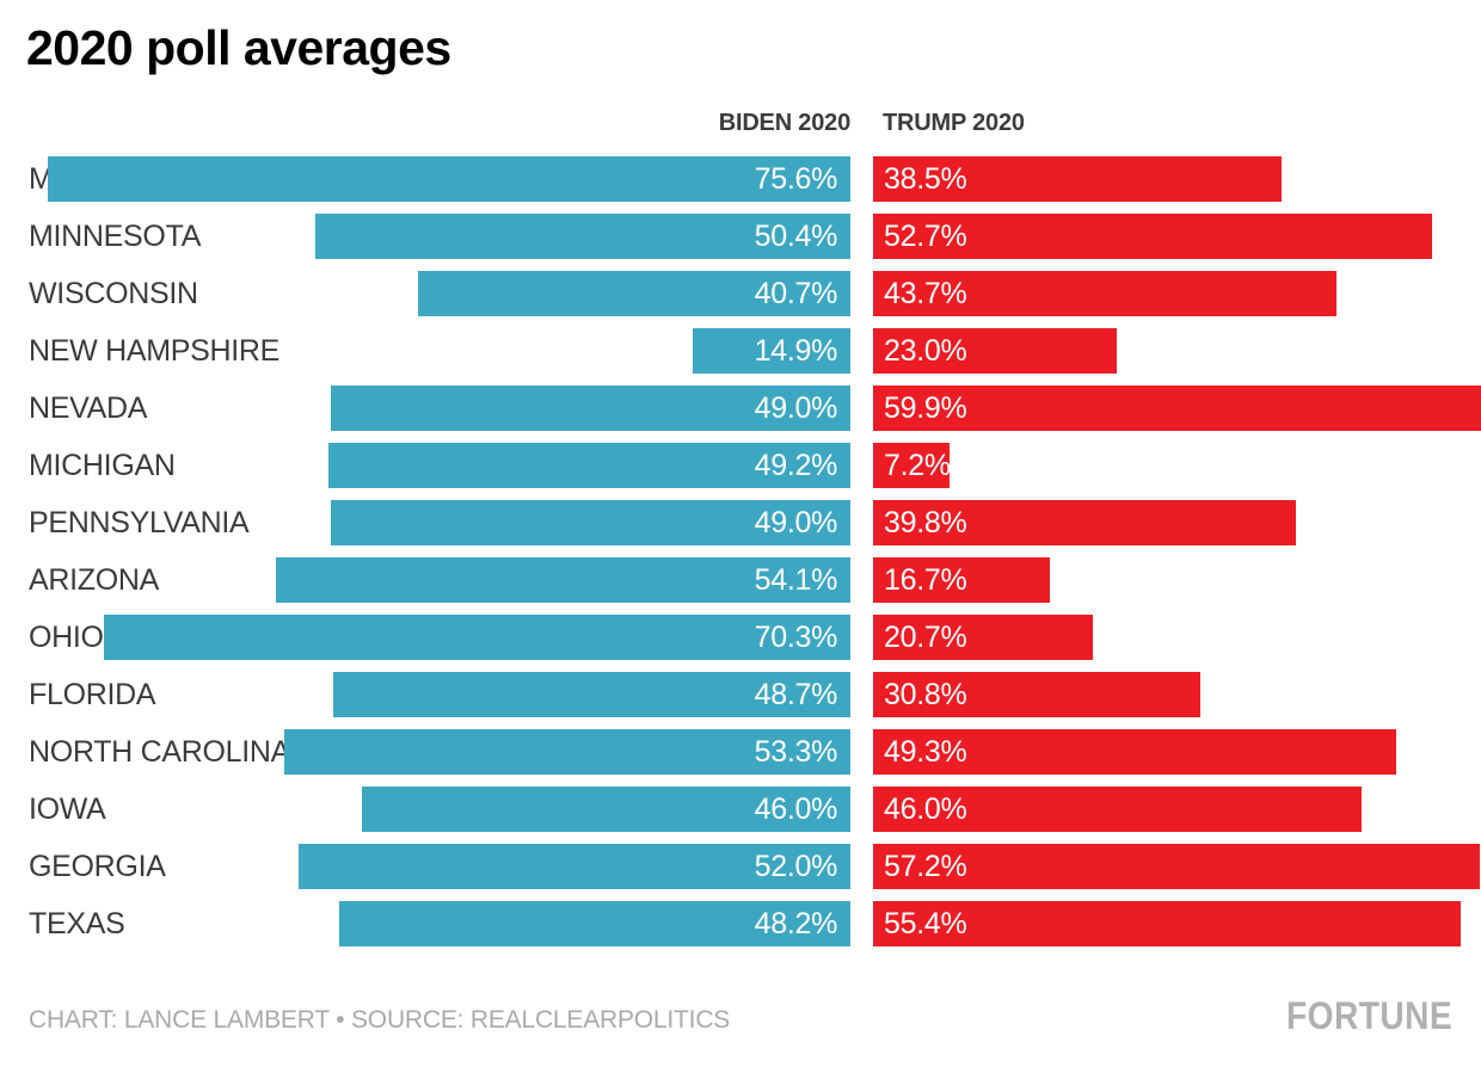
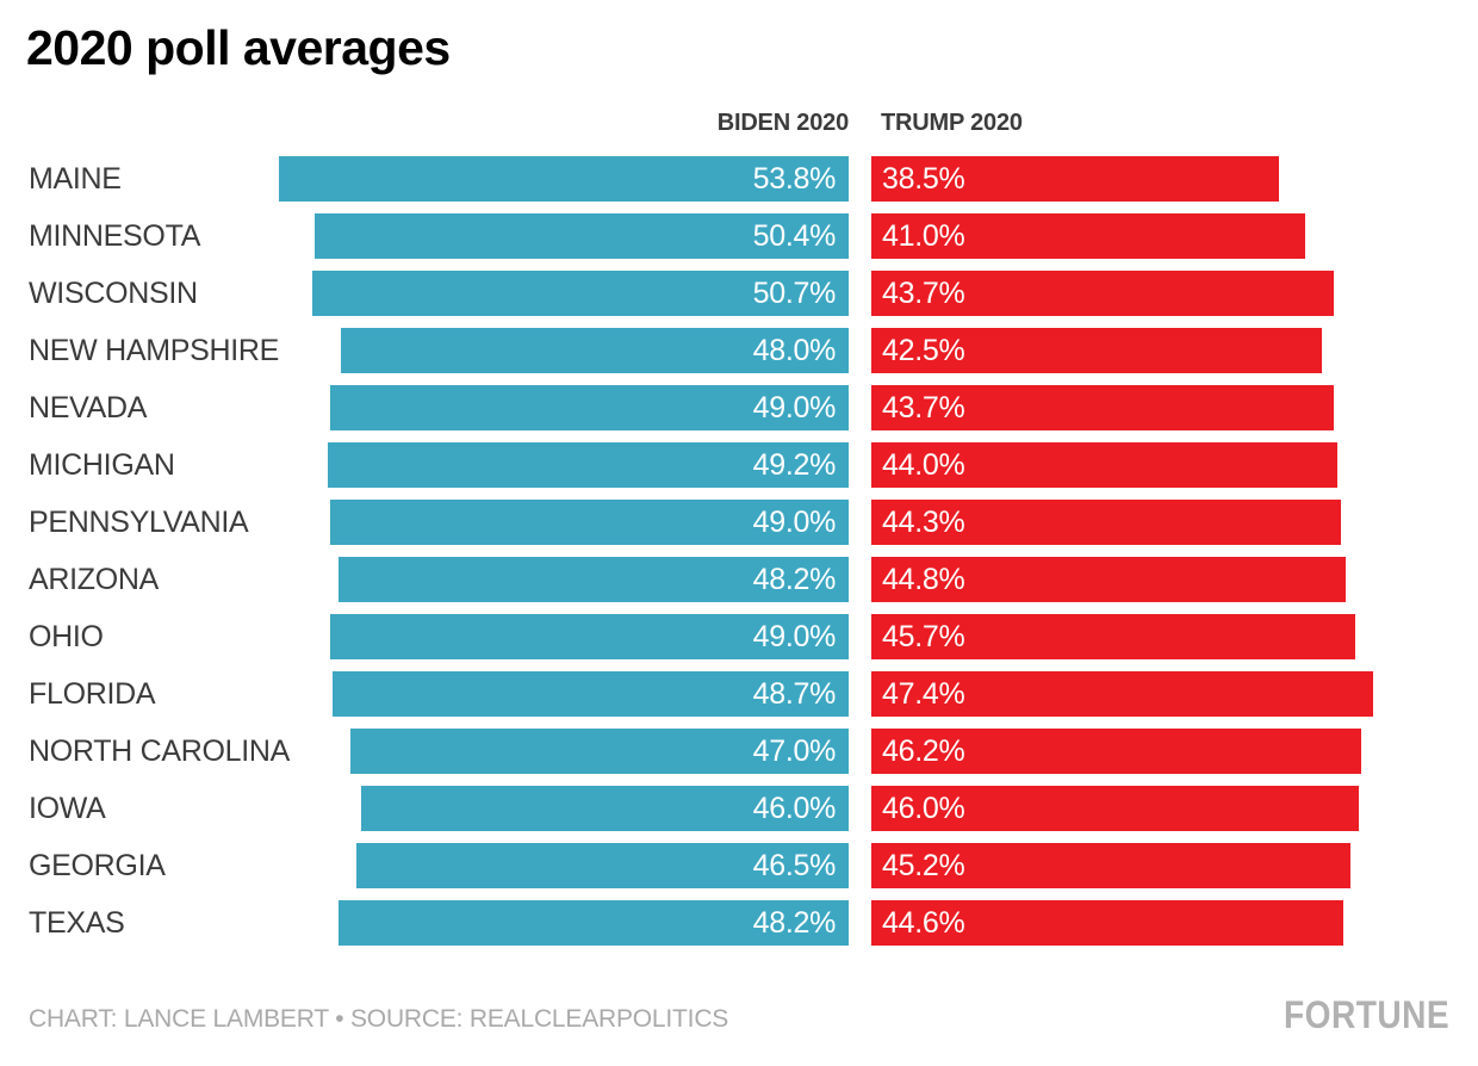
BIDEN 2020/MAINE: 75.6% -> 53.8%
TRUMP 2020/MINNESOTA: 52.7% -> 41.0%
BIDEN 2020/WISCONSIN: 40.7% -> 50.7%
BIDEN 2020/NEW HAMPSHIRE: 14.9% -> 48.0%
TRUMP 2020/NEW HAMPSHIRE: 23.0% -> 42.5%
TRUMP 2020/NEVADA: 59.9% -> 43.7%
TRUMP 2020/MICHIGAN: 7.2% -> 44.0%
TRUMP 2020/PENNSYLVANIA: 39.8% -> 44.3%
BIDEN 2020/ARIZONA: 54.1% -> 48.2%
TRUMP 2020/ARIZONA: 16.7% -> 44.8%
BIDEN 2020/OHIO: 70.3% -> 49.0%
TRUMP 2020/OHIO: 20.7% -> 45.7%
TRUMP 2020/FLORIDA: 30.8% -> 47.4%
BIDEN 2020/NORTH CAROLINA: 53.3% -> 47.0%
TRUMP 2020/NORTH CAROLINA: 49.3% -> 46.2%
BIDEN 2020/GEORGIA: 52.0% -> 46.5%
TRUMP 2020/GEORGIA: 57.2% -> 45.2%
TRUMP 2020/TEXAS: 55.4% -> 44.6%
